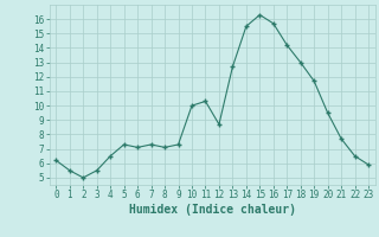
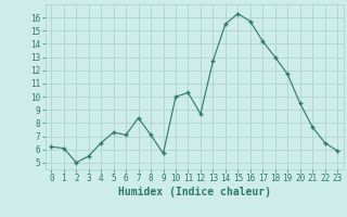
1: 5.5 -> 6.1
7: 7.3 -> 8.4
9: 7.3 -> 5.7
